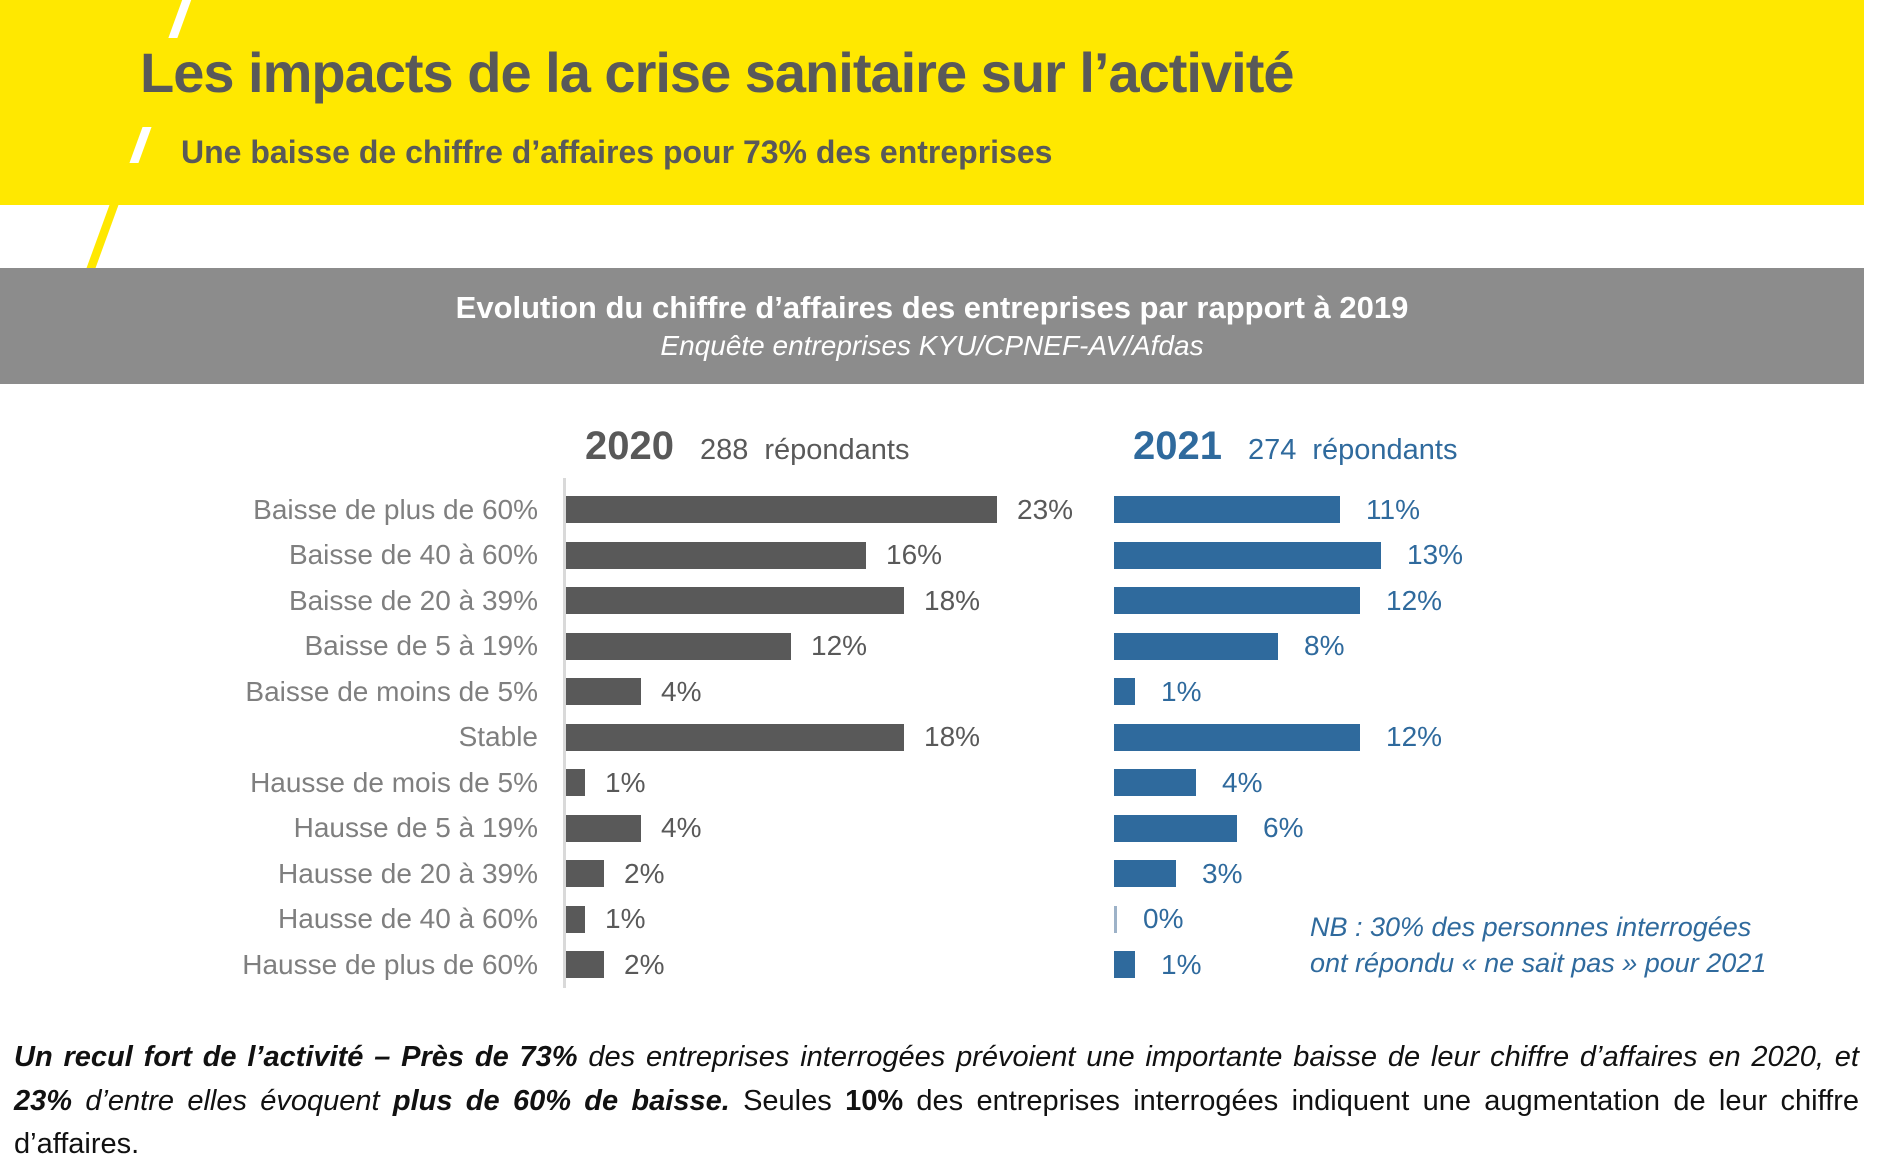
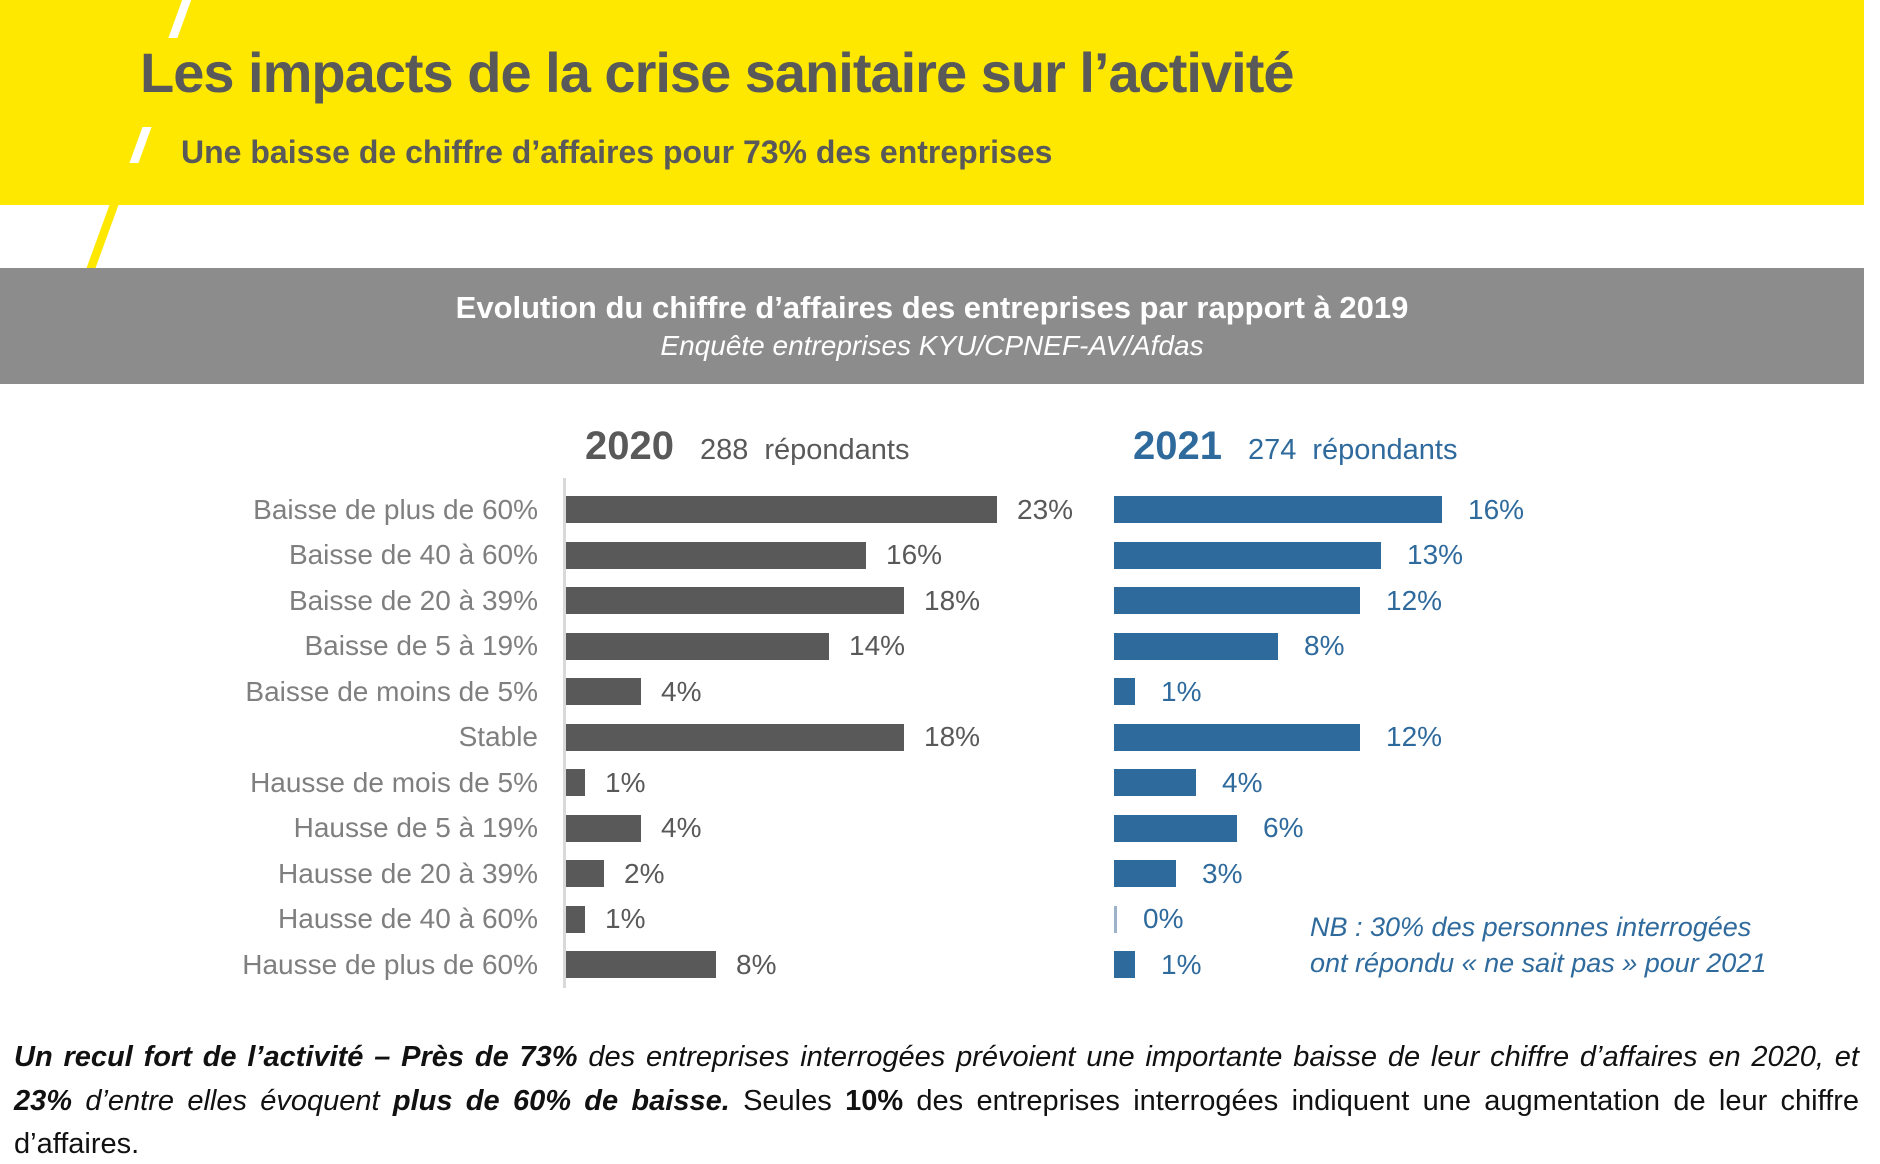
2021/Baisse de plus de 60%: 11% -> 16%
2020/Baisse de 5 à 19%: 12% -> 14%
2020/Hausse de plus de 60%: 2% -> 8%
